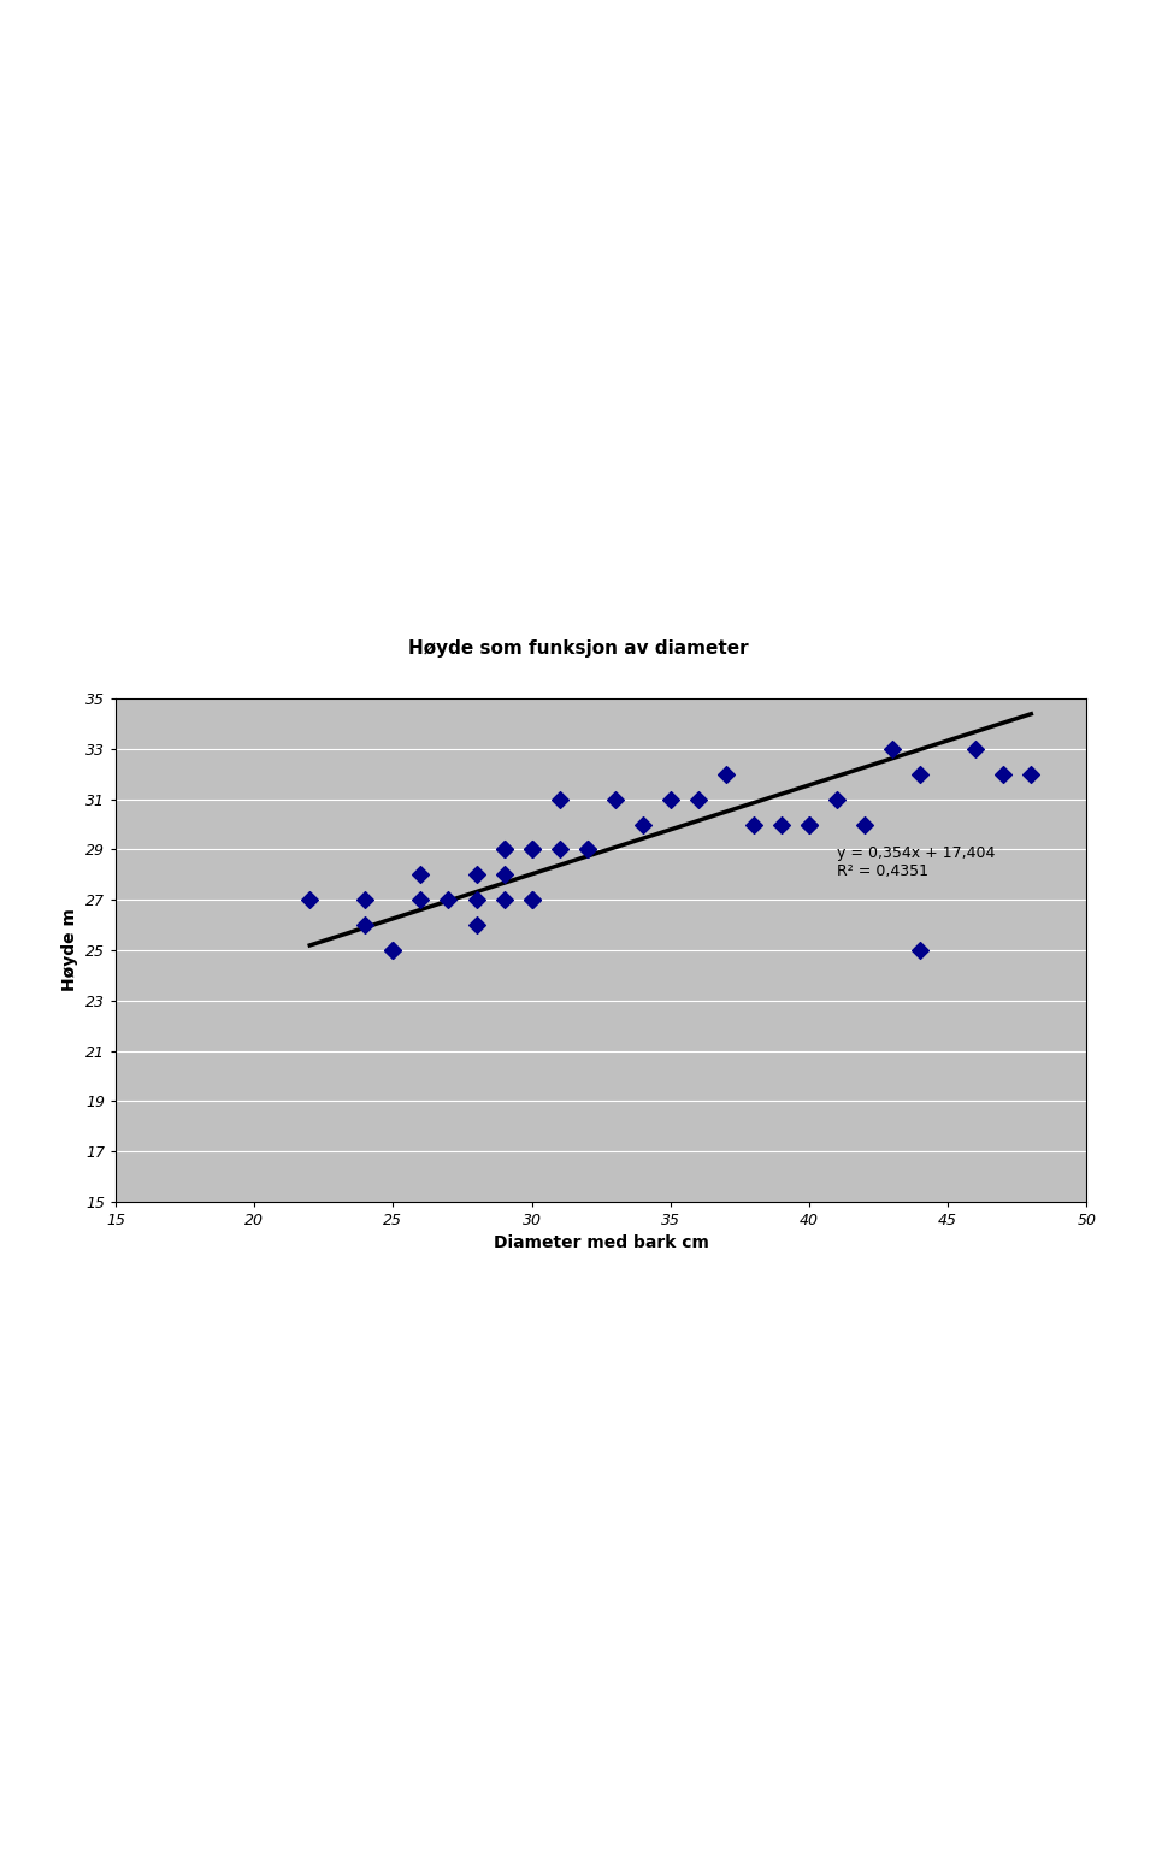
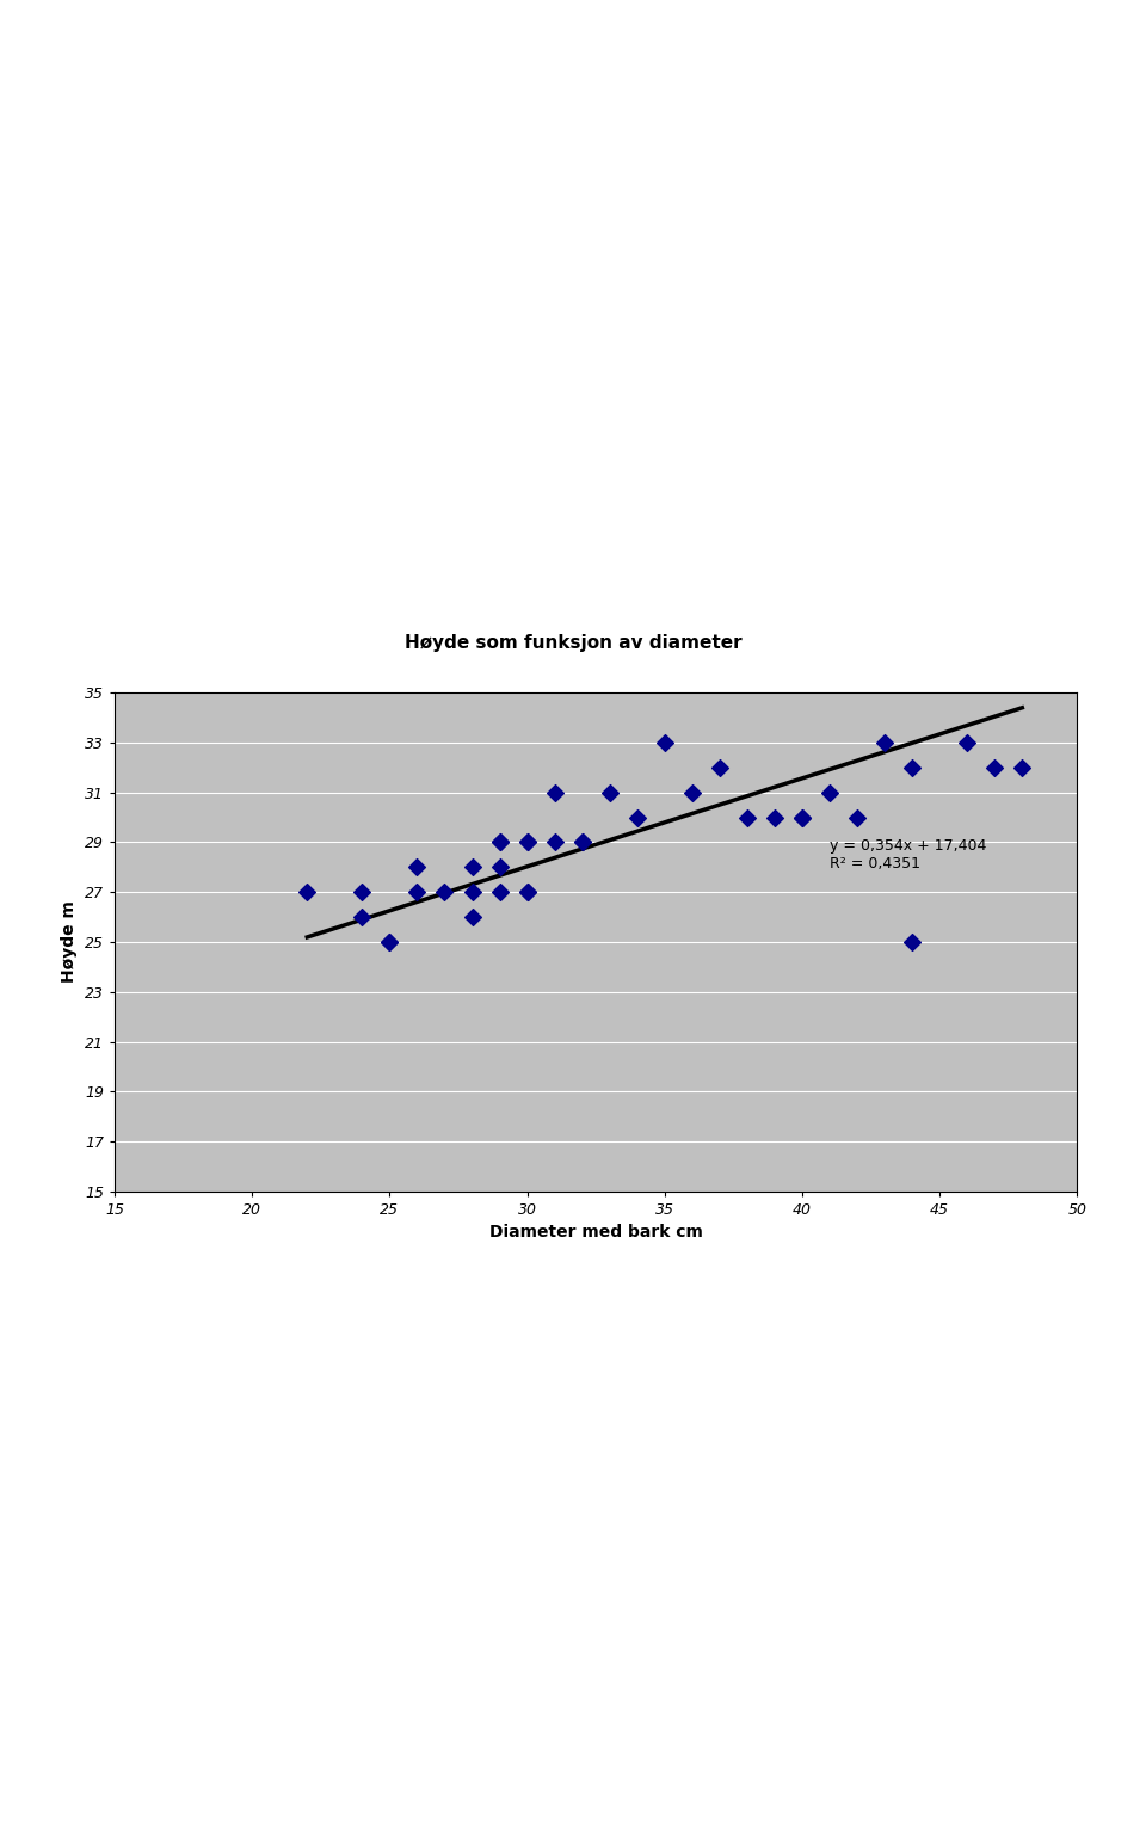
35: 31 -> 33
